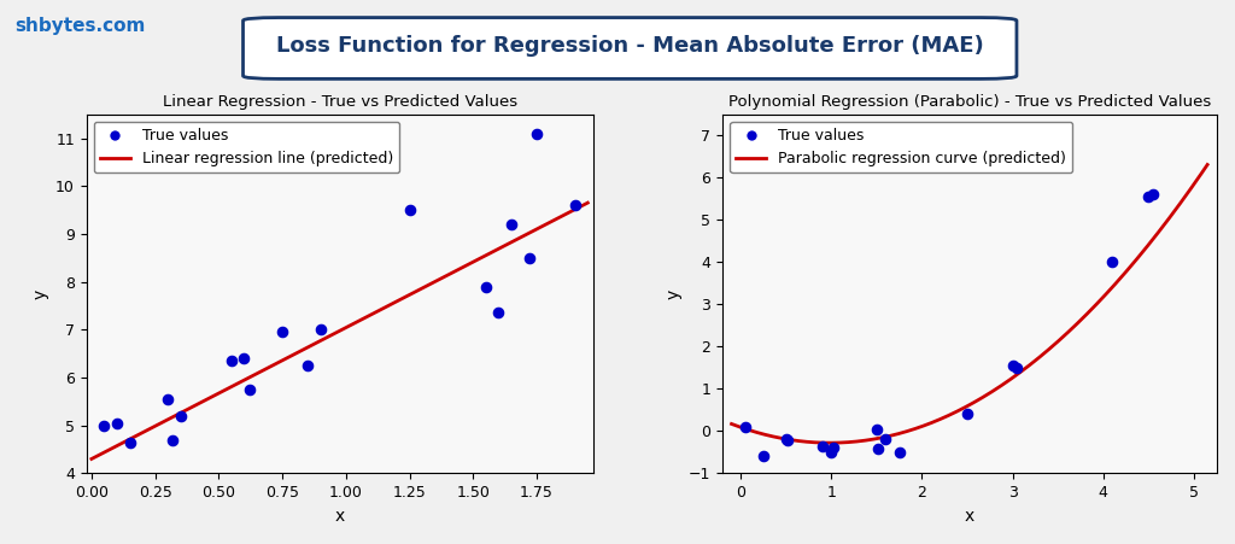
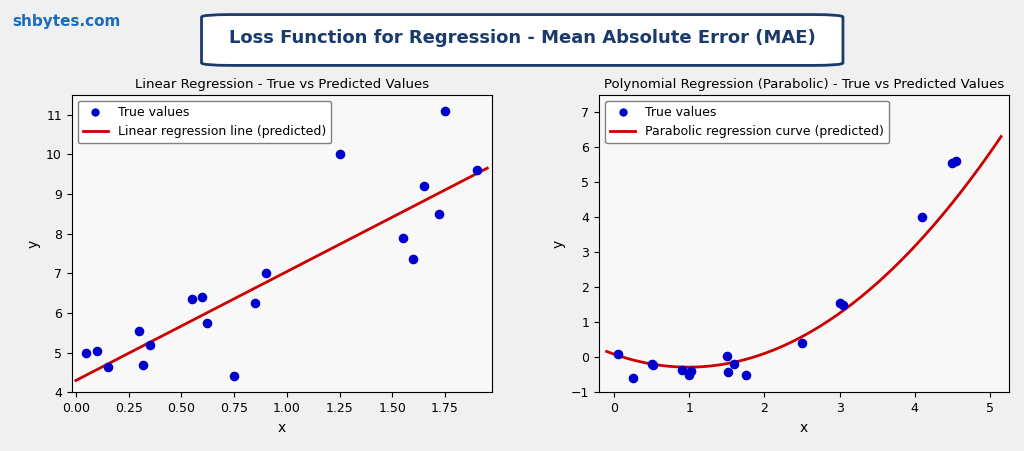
Linear Regression - True vs Predicted Values/0.75: 6.95 -> 4.40
Linear Regression - True vs Predicted Values/1.25: 9.50 -> 10.00
